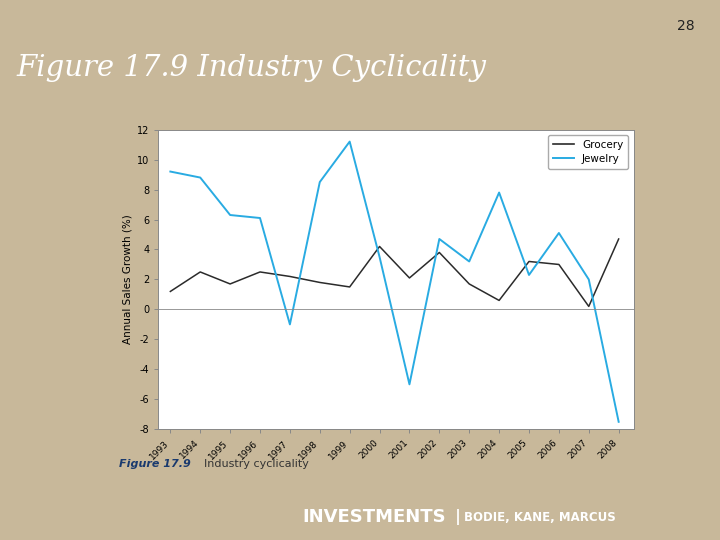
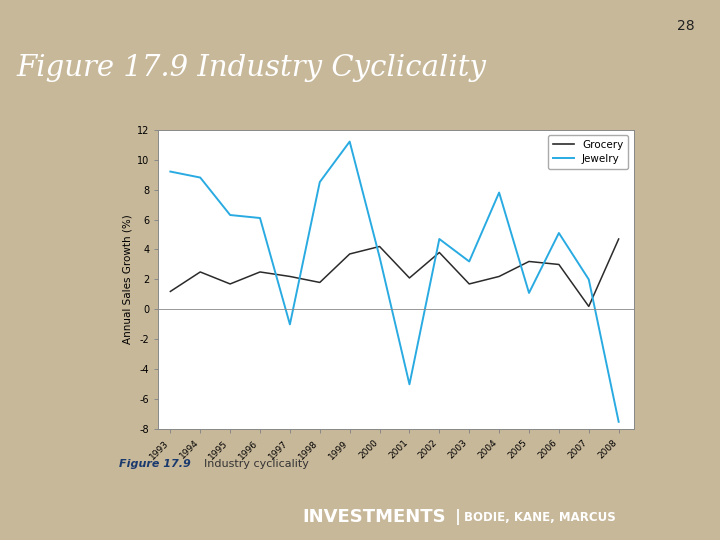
Grocery/1999: 1.5 -> 3.7
Grocery/2004: 0.6 -> 2.2
Jewelry/2005: 2.3 -> 1.1
